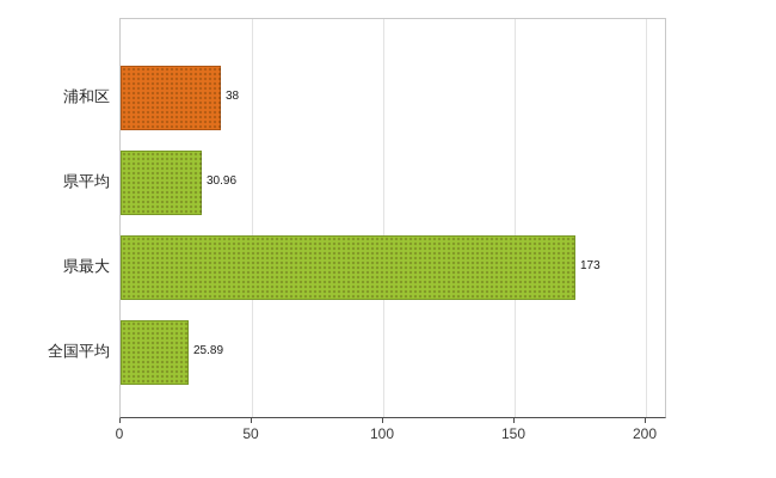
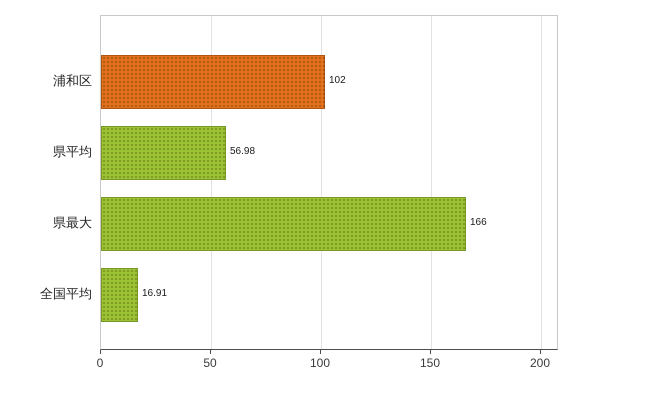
浦和区: 38 -> 102
県平均: 30.96 -> 56.98
県最大: 173 -> 166
全国平均: 25.89 -> 16.91
